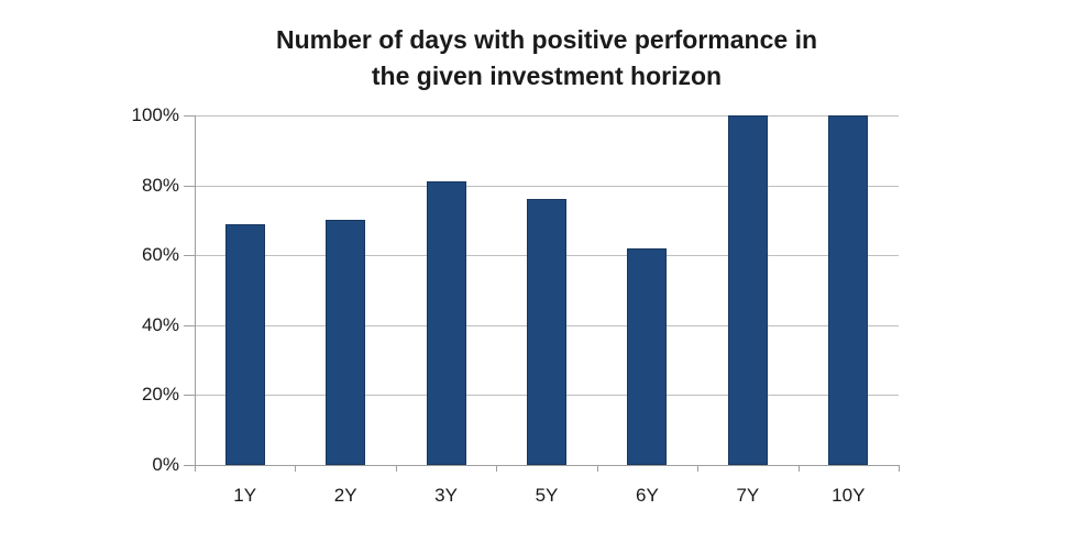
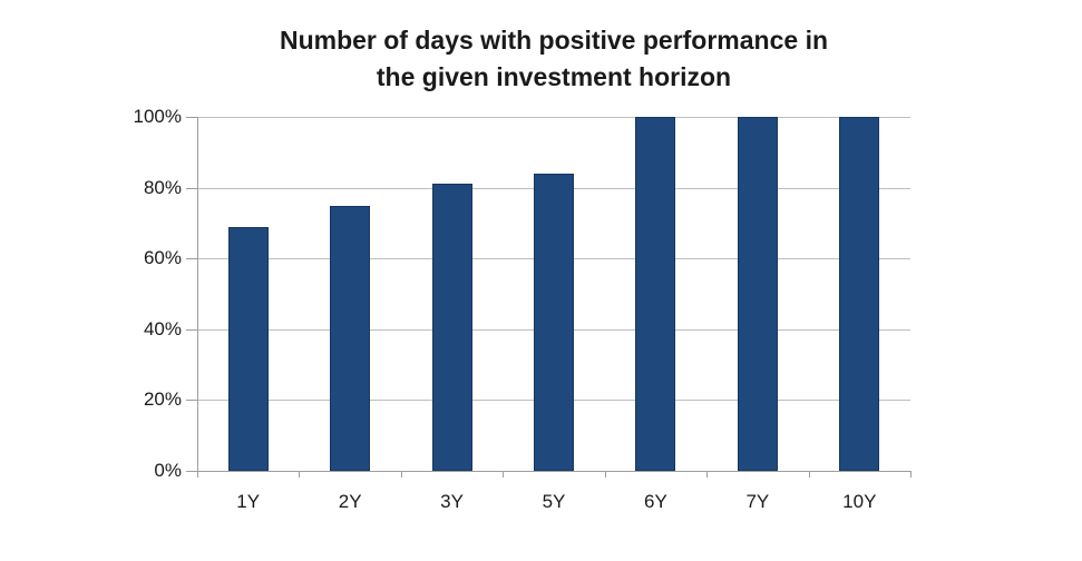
2Y: 70% -> 75%
5Y: 76% -> 84%
6Y: 62% -> 100%
